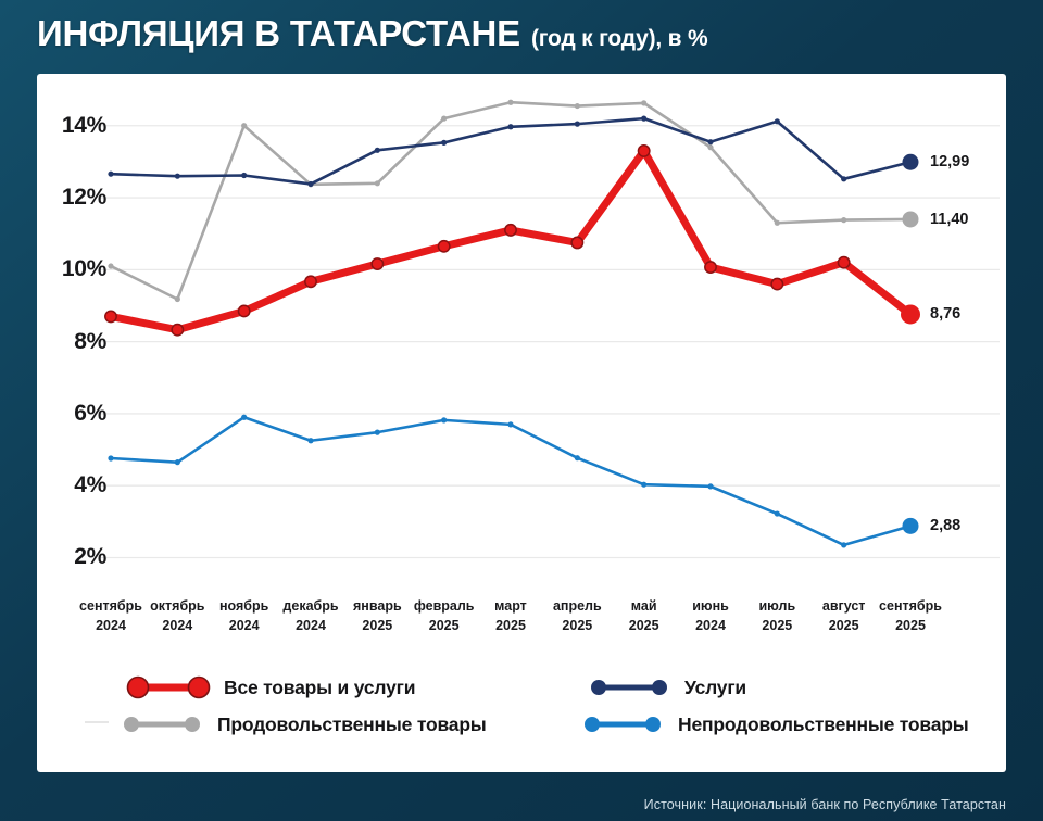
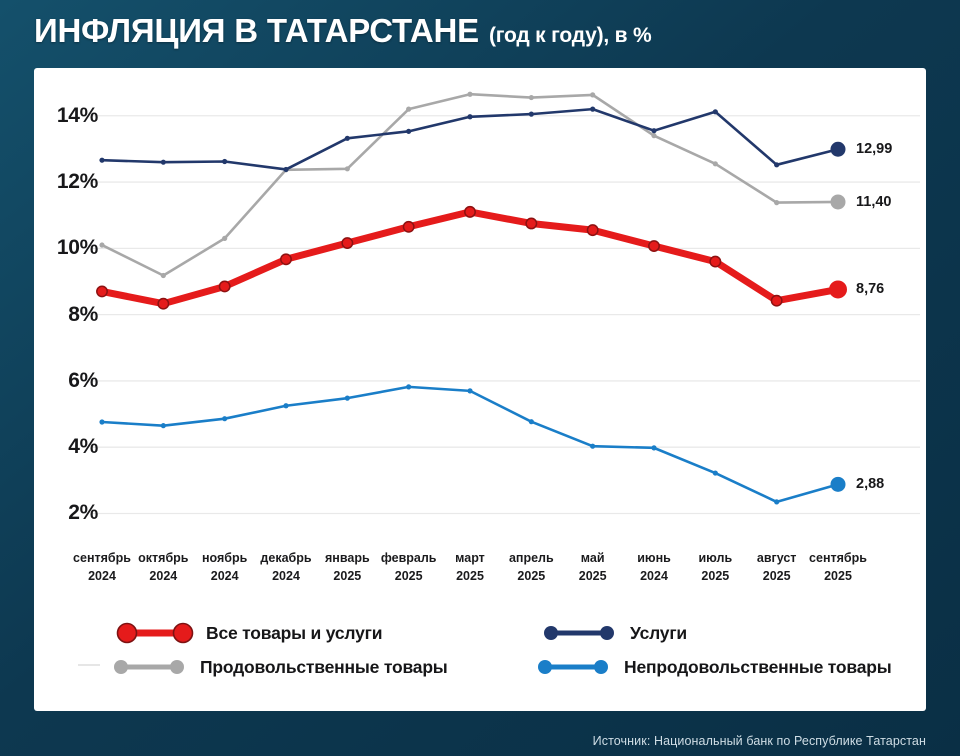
Продовольственные товары/ноябрь 2024: 14.0% -> 10.3%
Непродовольственные товары/ноябрь 2024: 5.9% -> 4.9%
Все товары и услуги/май 2025: 13.3% -> 10.6%
Продовольственные товары/июль 2025: 11.3% -> 12.6%
Все товары и услуги/август 2025: 10.2% -> 8.4%
